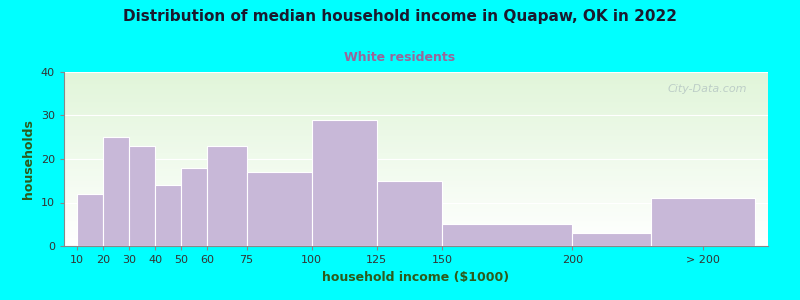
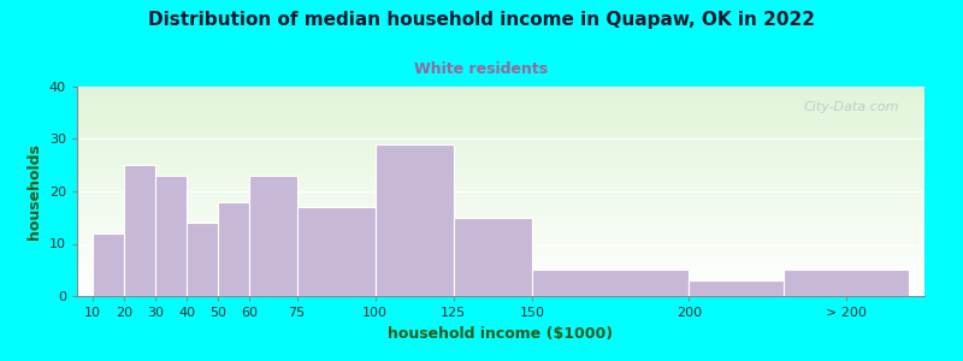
> 200: 11 -> 5
